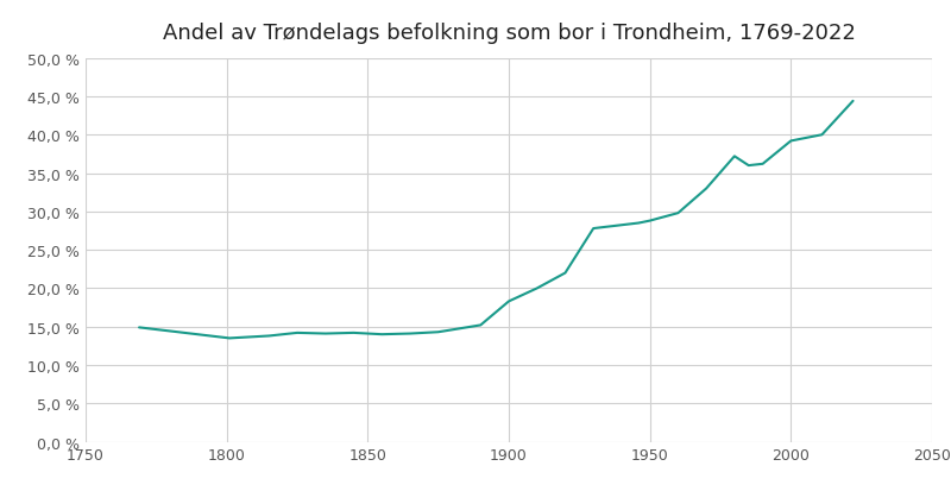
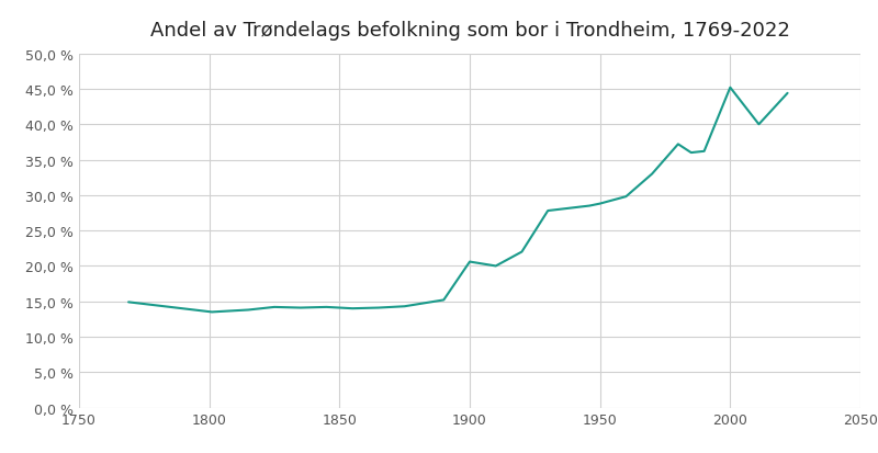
1900: 18,3 % -> 20,6 %
2000: 39,2 % -> 45,2 %
